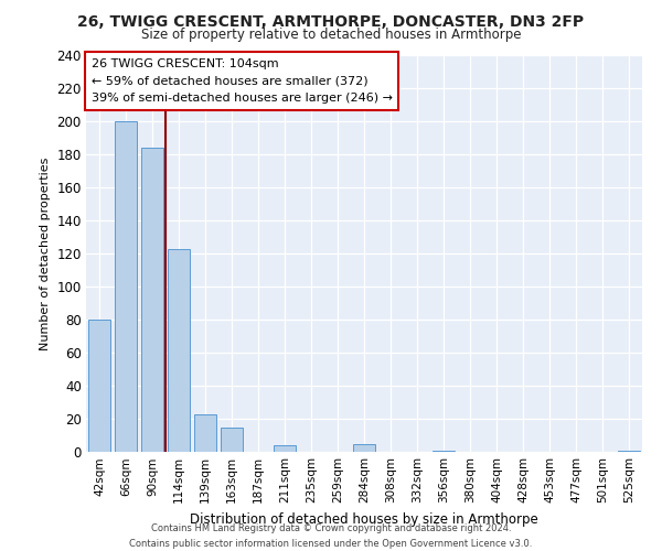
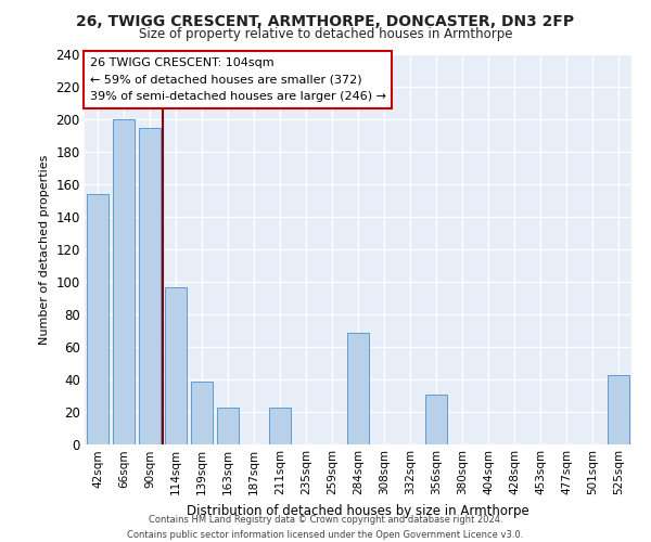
42sqm: 80 -> 154
90sqm: 184 -> 195
114sqm: 123 -> 97
139sqm: 23 -> 39
163sqm: 15 -> 23
211sqm: 4 -> 23
284sqm: 5 -> 69
356sqm: 1 -> 31
525sqm: 1 -> 43
